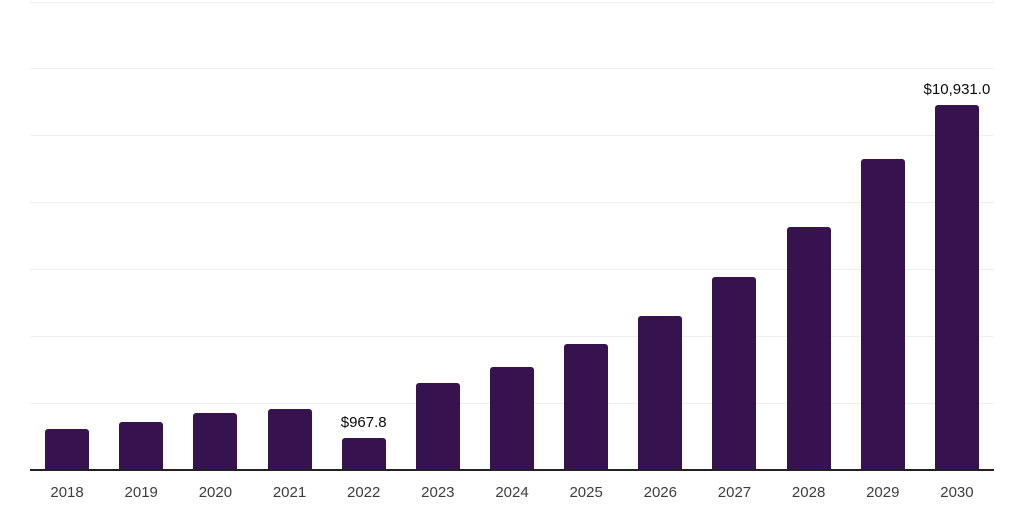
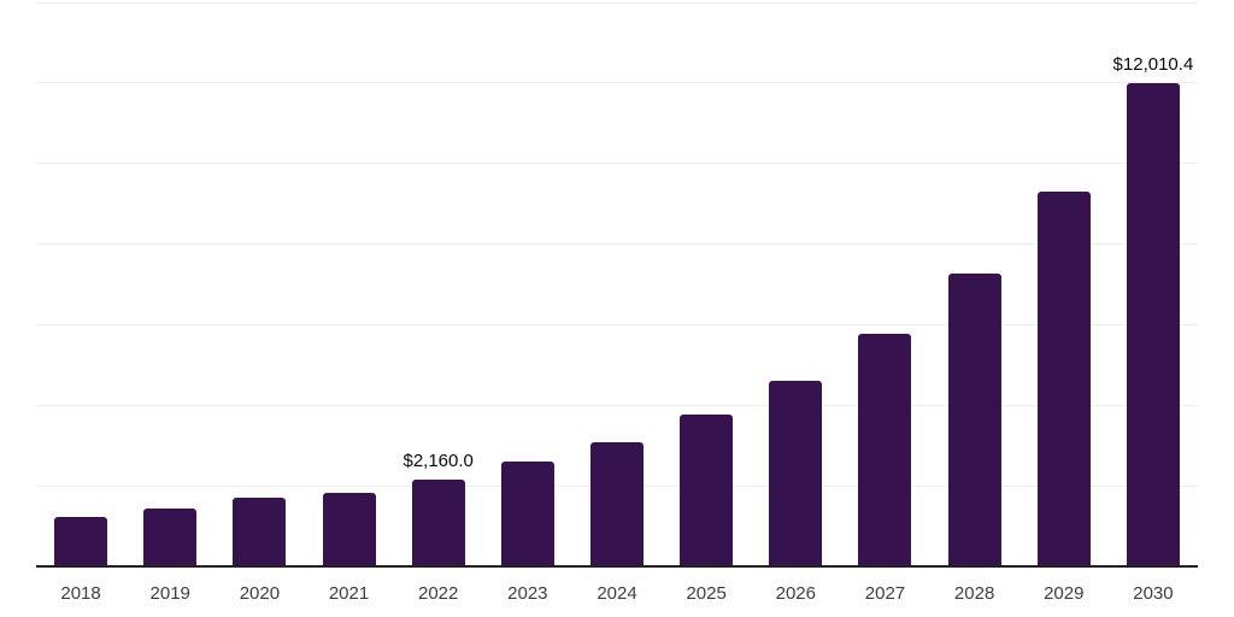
2022: $967.8 -> $2,160.0
2030: $10,931.0 -> $12,010.4
